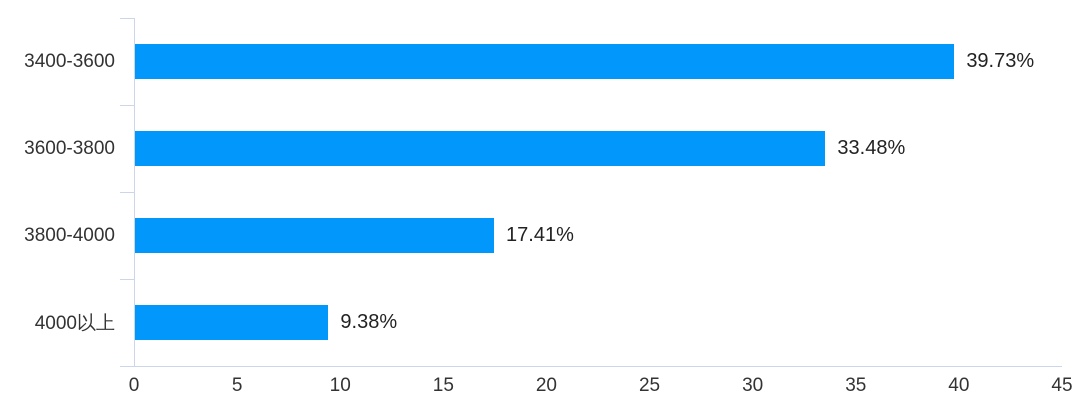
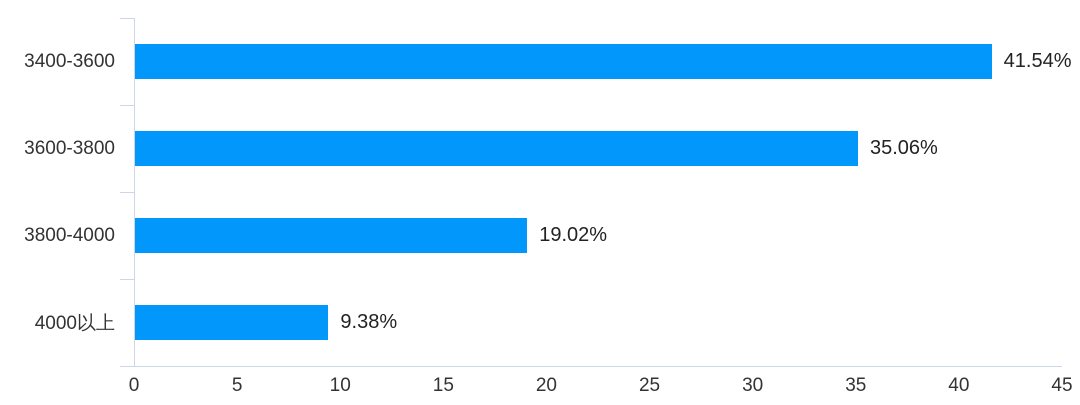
3400-3600: 39.73% -> 41.54%
3600-3800: 33.48% -> 35.06%
3800-4000: 17.41% -> 19.02%
